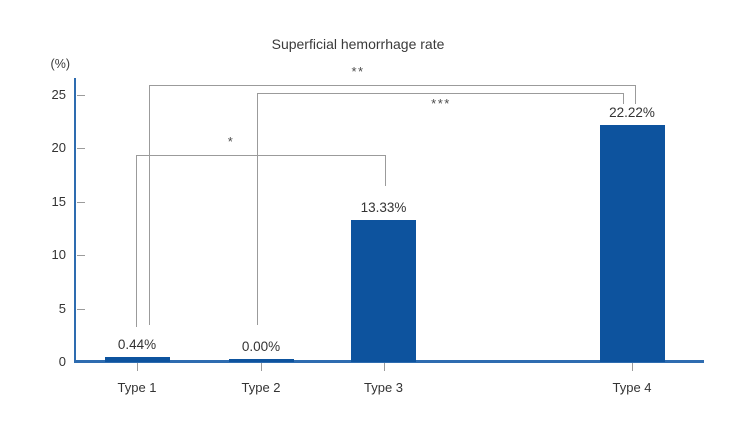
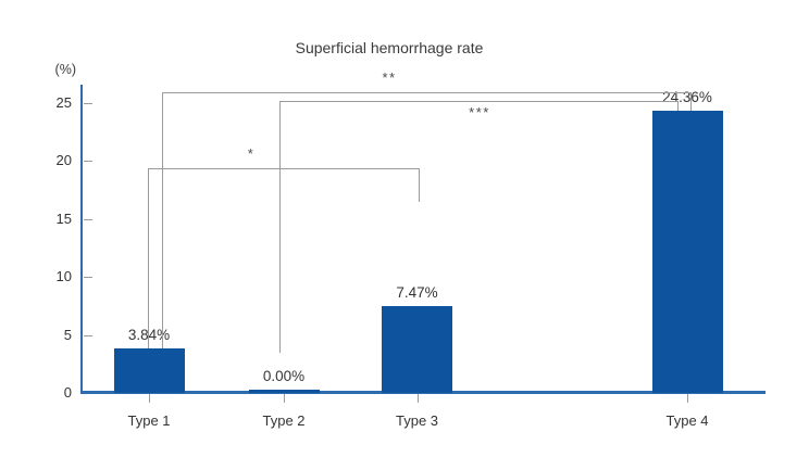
Type 1: 0.44% -> 3.84%
Type 3: 13.33% -> 7.47%
Type 4: 22.22% -> 24.36%
